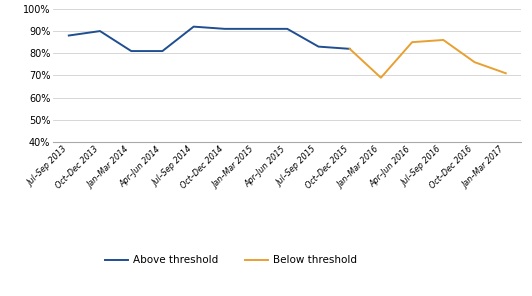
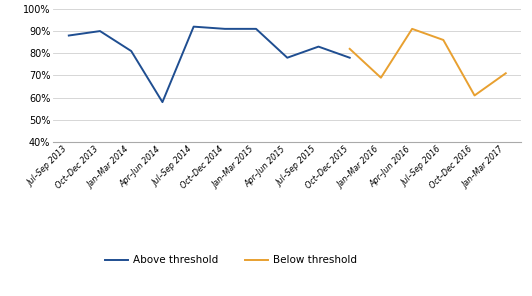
Above threshold/Apr–Jun 2014: 81% -> 58%
Above threshold/Apr–Jun 2015: 91% -> 78%
Above threshold/Oct–Dec 2015: 82% -> 78%
Below threshold/Apr–Jun 2016: 85% -> 91%
Below threshold/Oct–Dec 2016: 76% -> 61%
